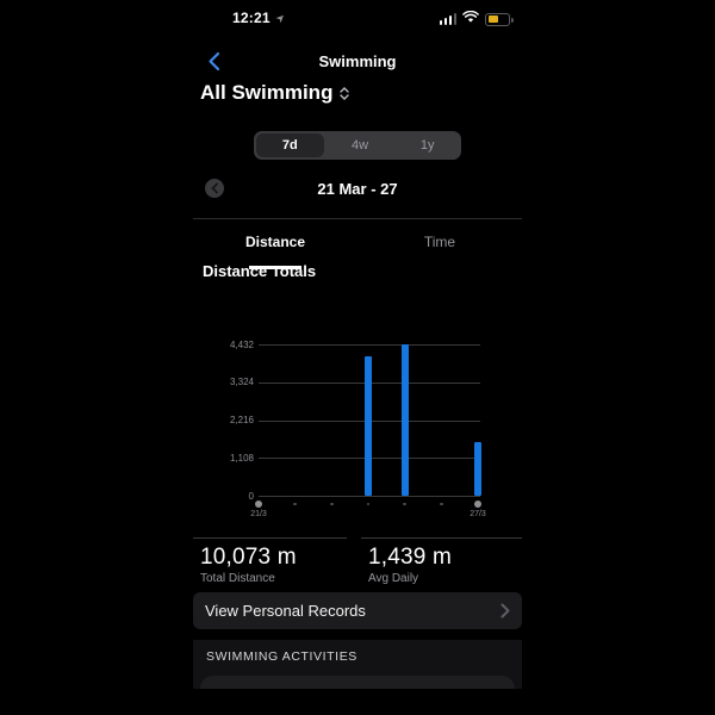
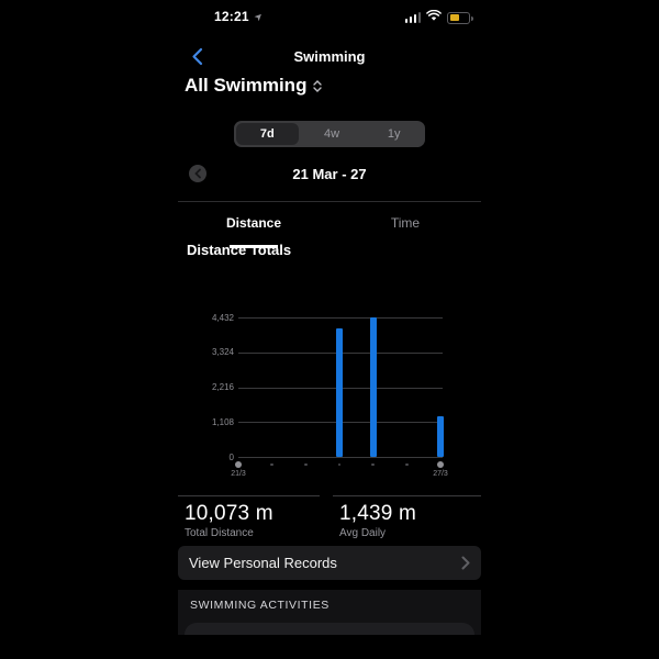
27/3: 1600 -> 1300
